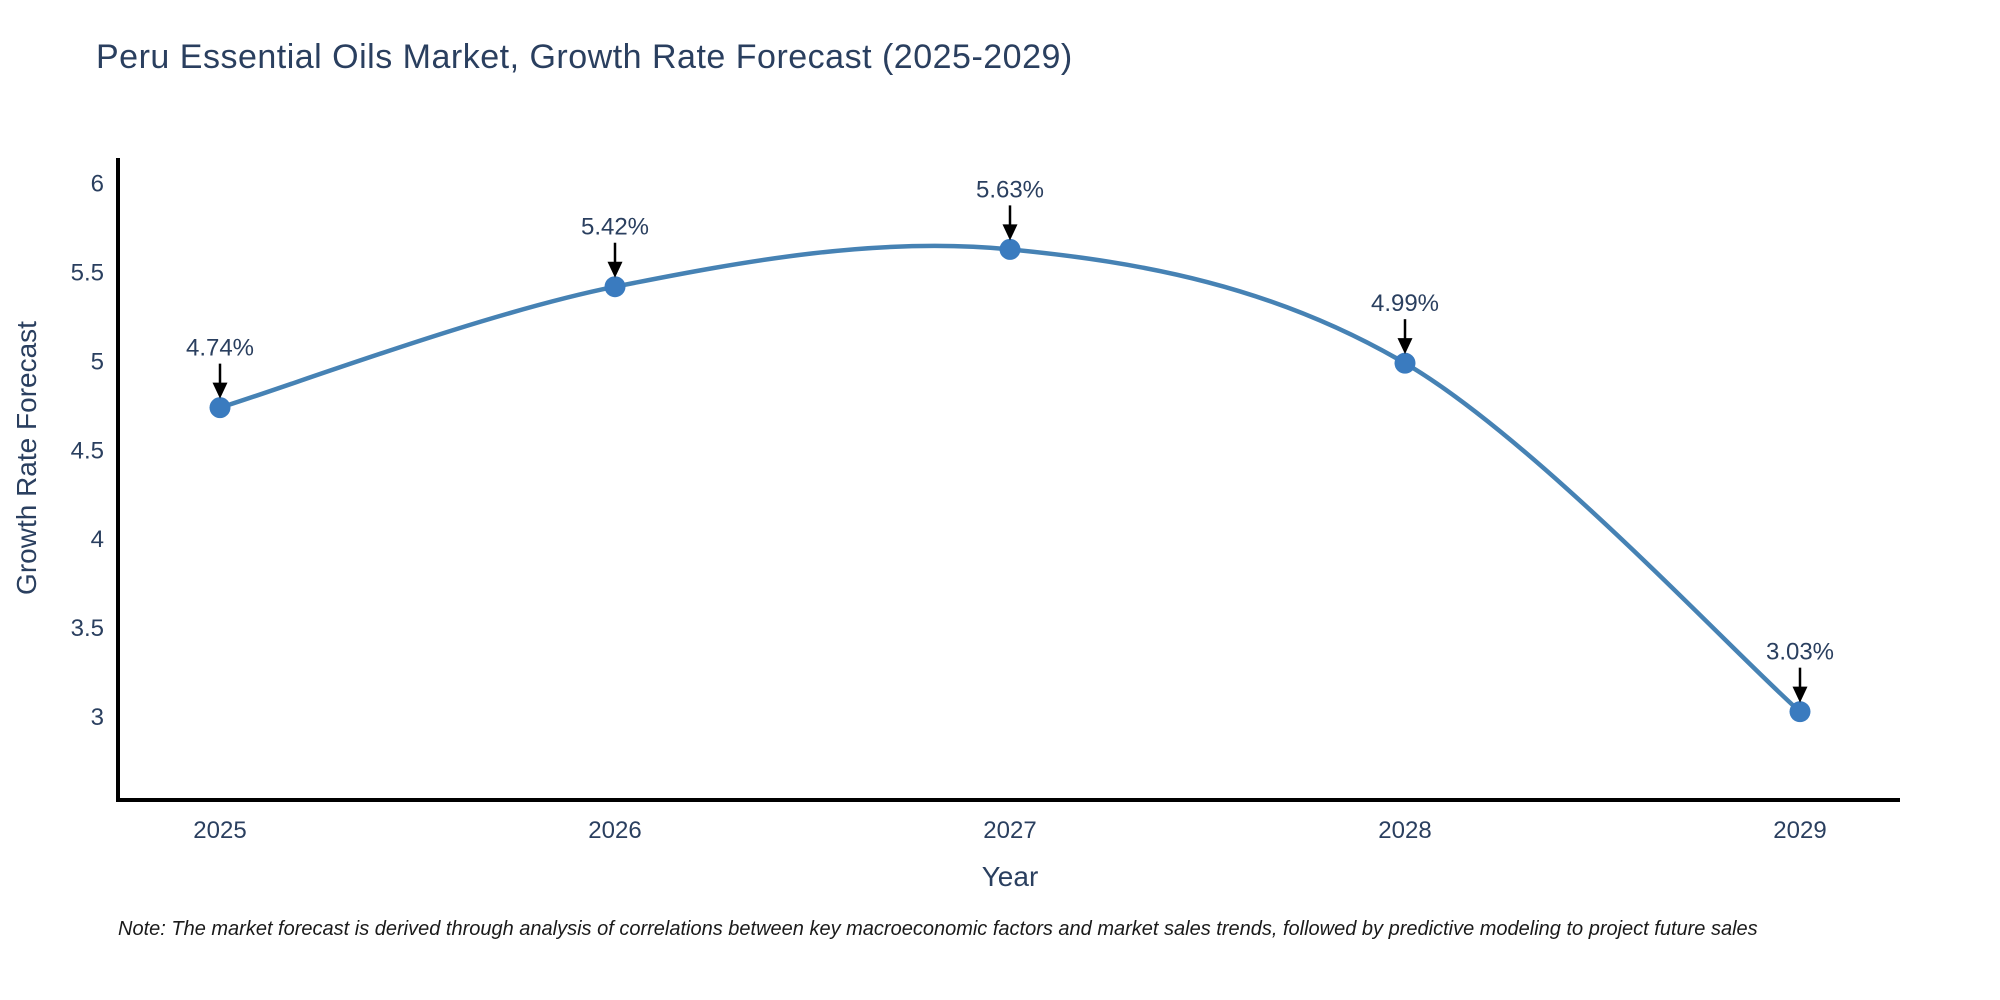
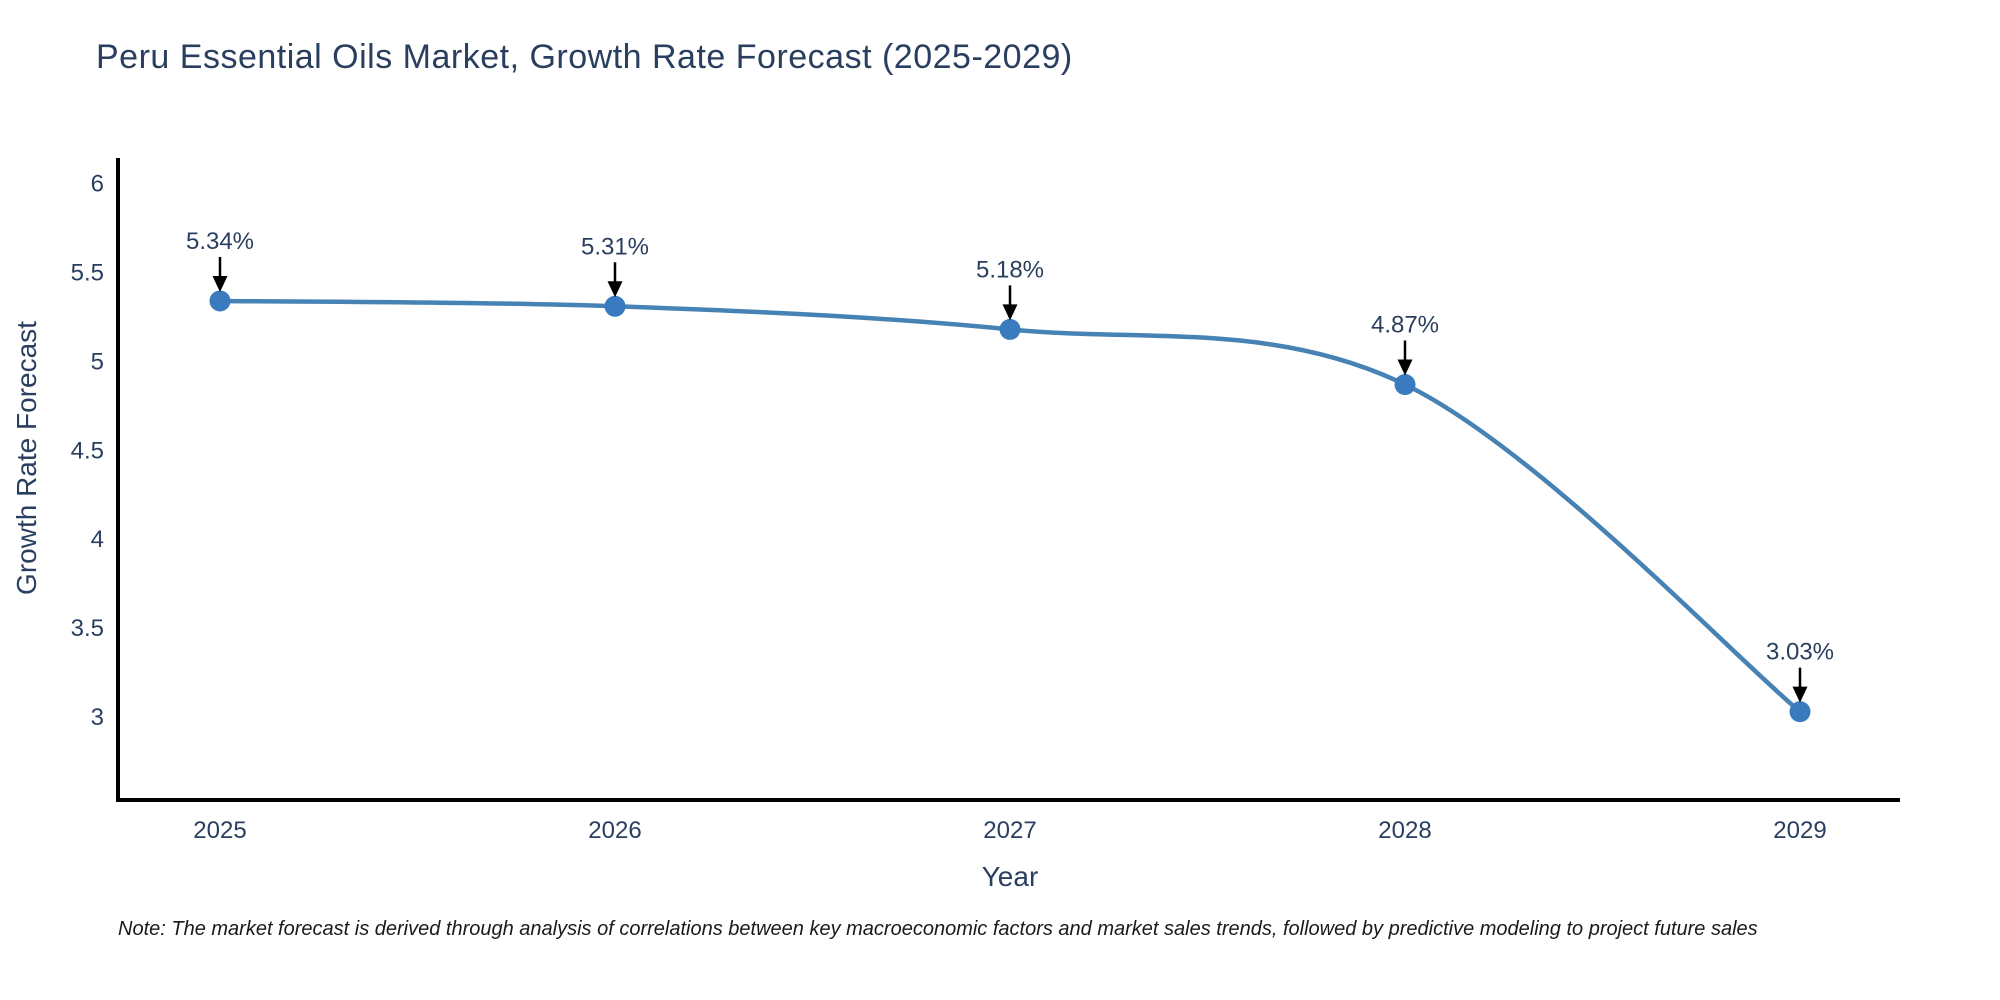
2025: 4.74% -> 5.34%
2026: 5.42% -> 5.31%
2027: 5.63% -> 5.18%
2028: 4.99% -> 4.87%
